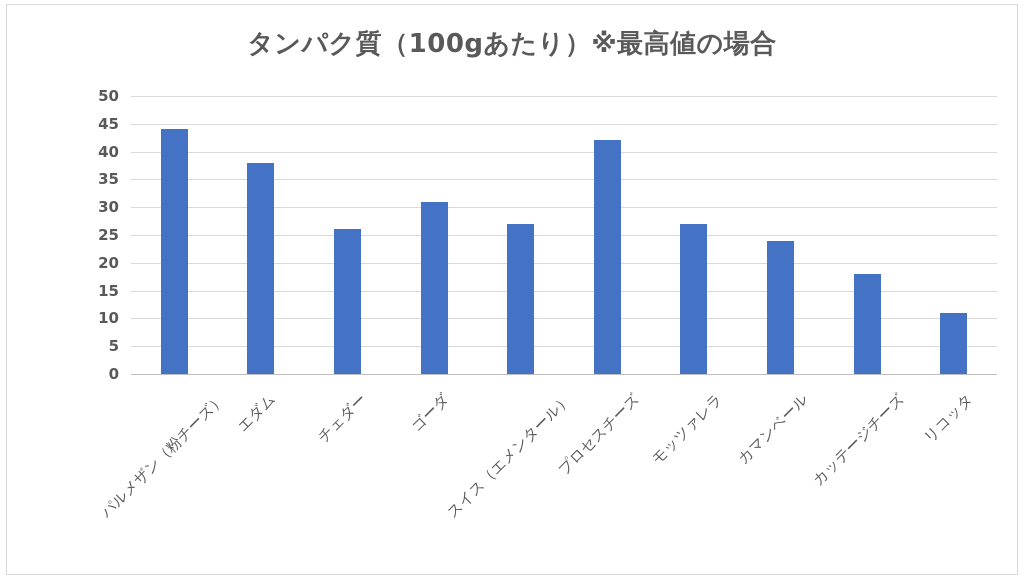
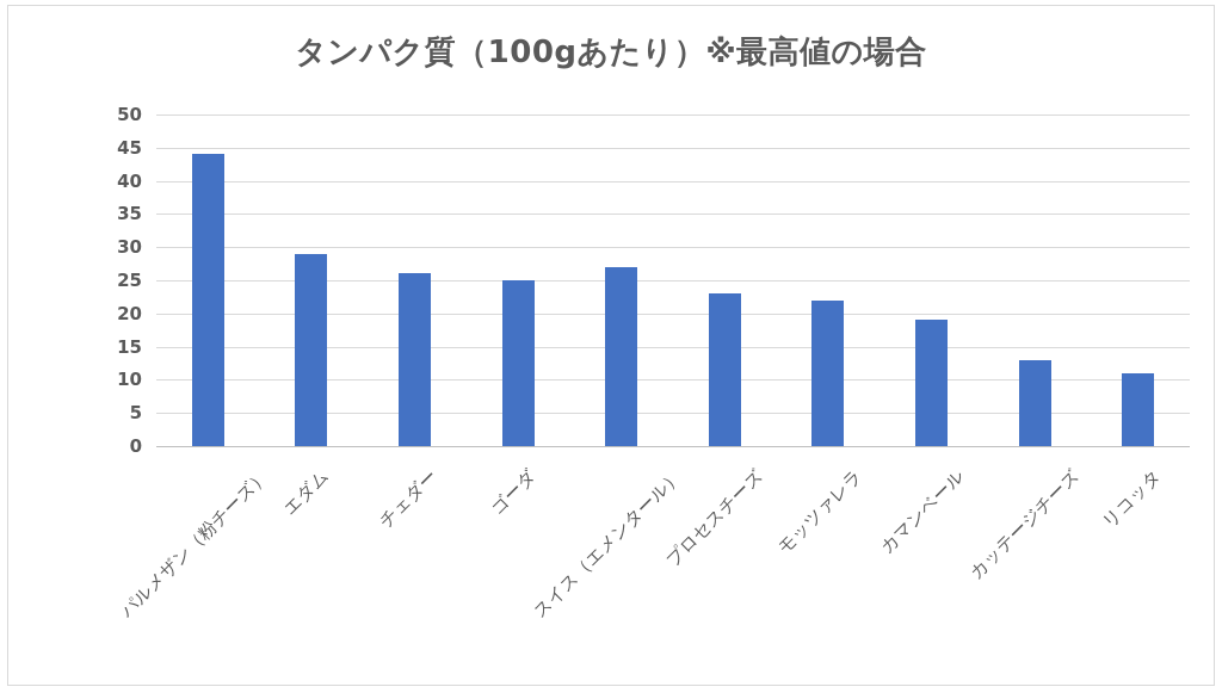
エダム: 38 -> 29
ゴーダ: 31 -> 25
プロセスチーズ: 42 -> 23
モッツァレラ: 27 -> 22
カマンベール: 24 -> 19
カッテージチーズ: 18 -> 13
